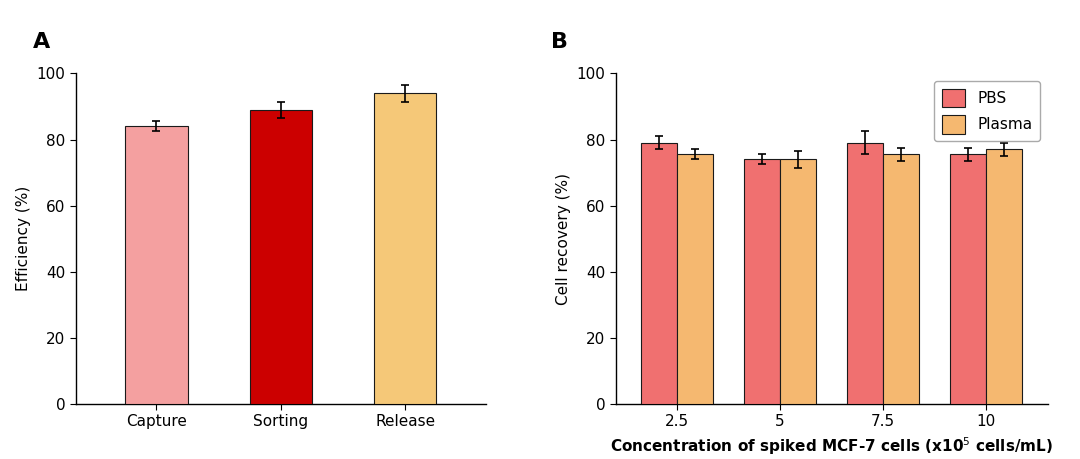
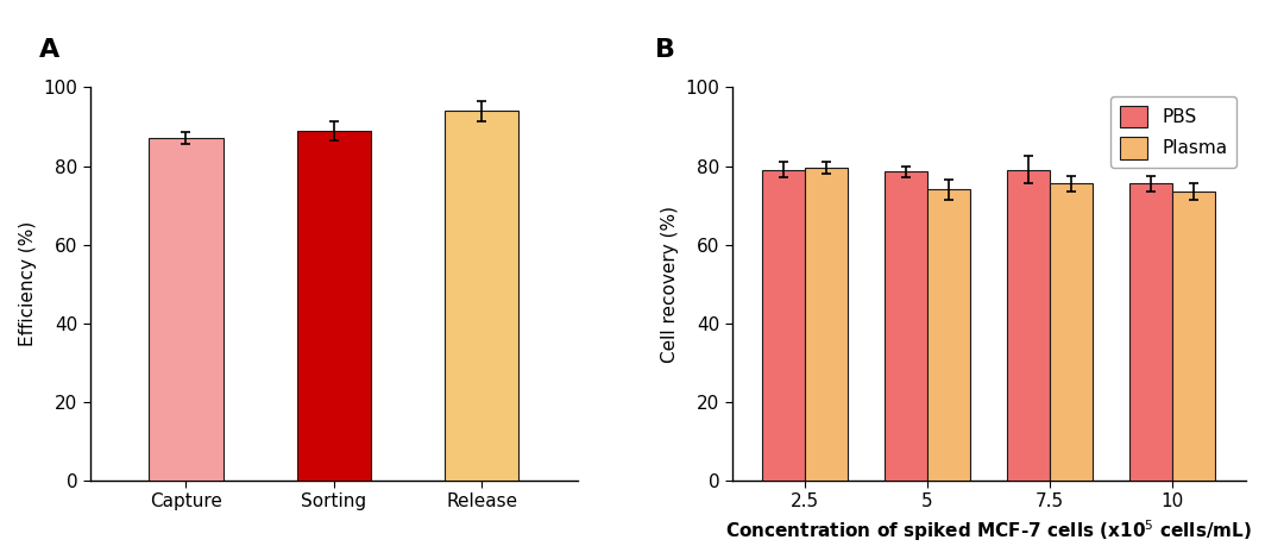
Capture: 84 -> 87
Plasma/2.5: 75.5 -> 79.5
PBS/5: 74.0 -> 78.5
Plasma/10: 77.0 -> 73.5
